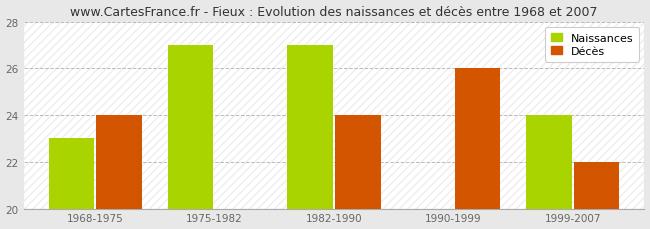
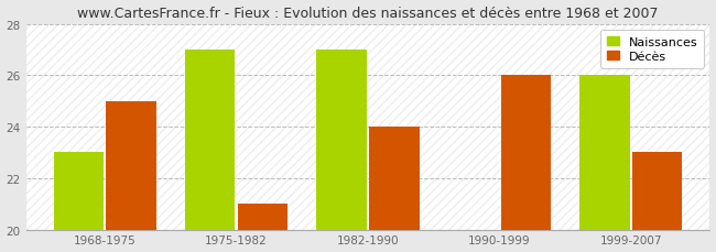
Décès/1968-1975: 24 -> 25
Décès/1975-1982: 20 -> 21
Naissances/1999-2007: 24 -> 26
Décès/1999-2007: 22 -> 23
